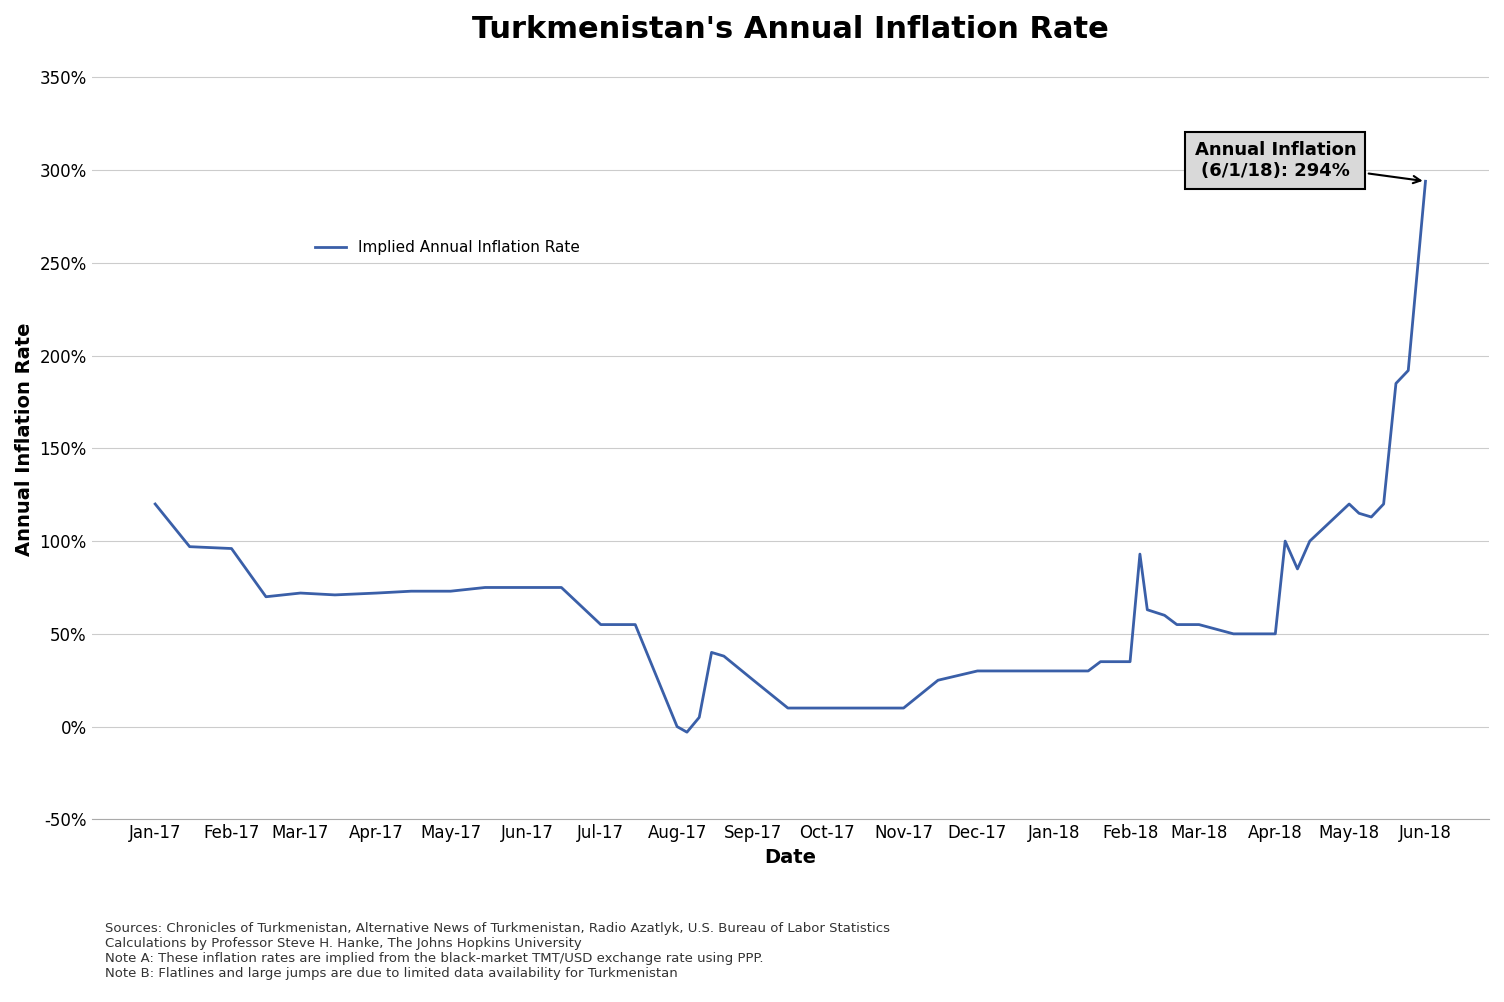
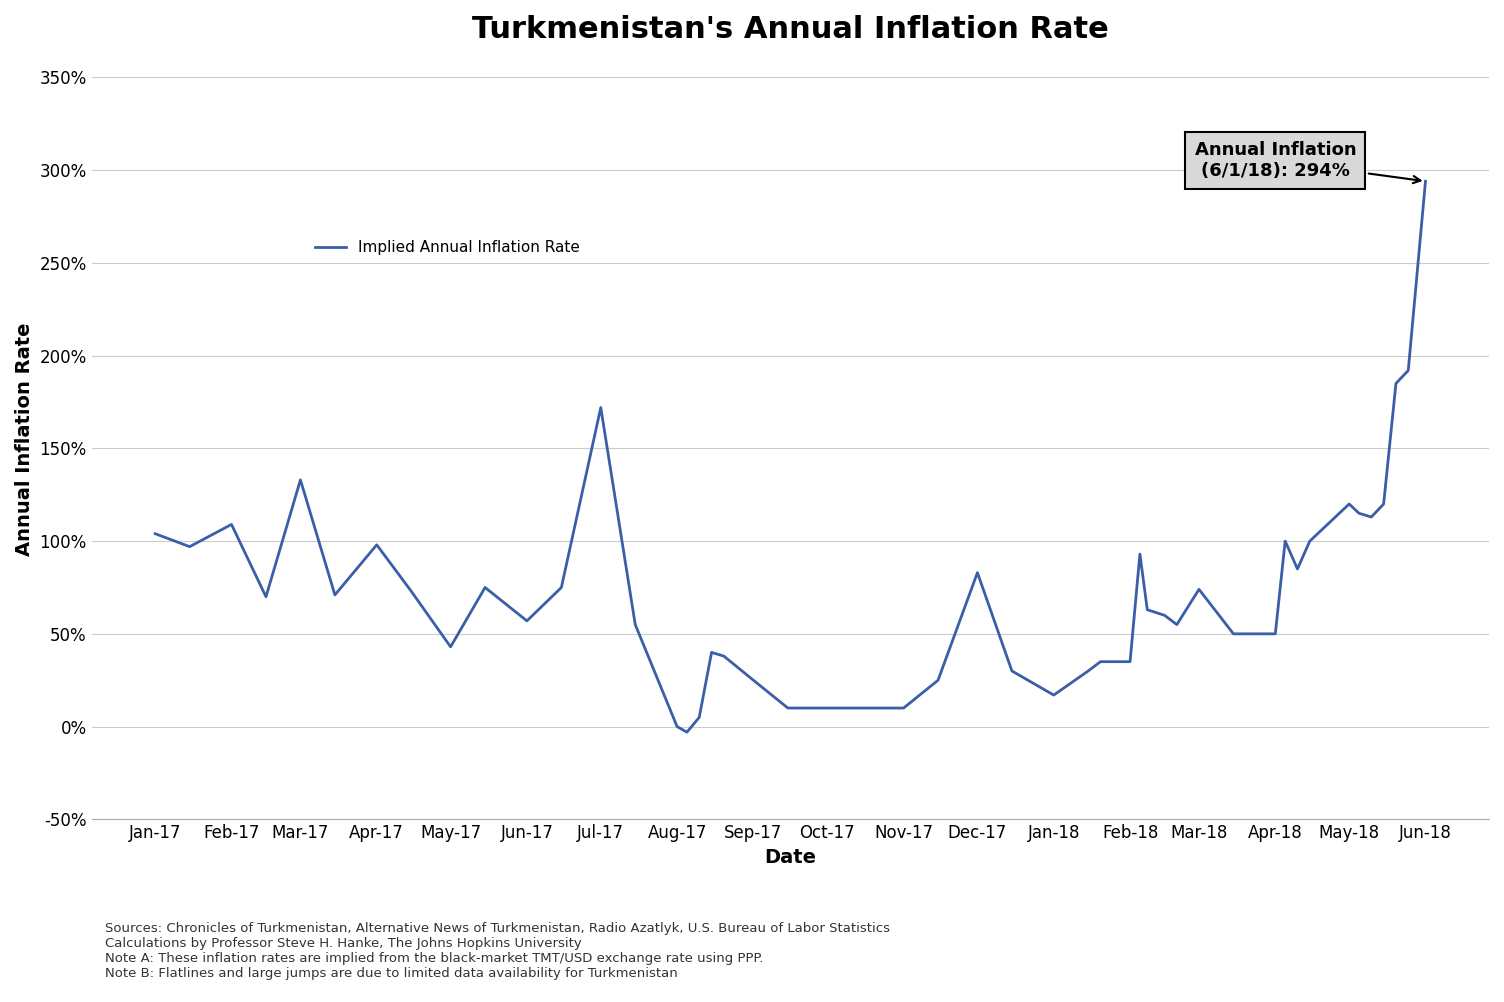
Jan-17: 120% -> 104%
Feb-17: 96% -> 109%
Mar-17: 72% -> 133%
Apr-17: 72% -> 98%
May-17: 73% -> 43%
Jun-17: 75% -> 57%
Jul-17: 55% -> 172%
Dec-17: 30% -> 83%
Jan-18: 30% -> 17%
Mar-18: 55% -> 74%
